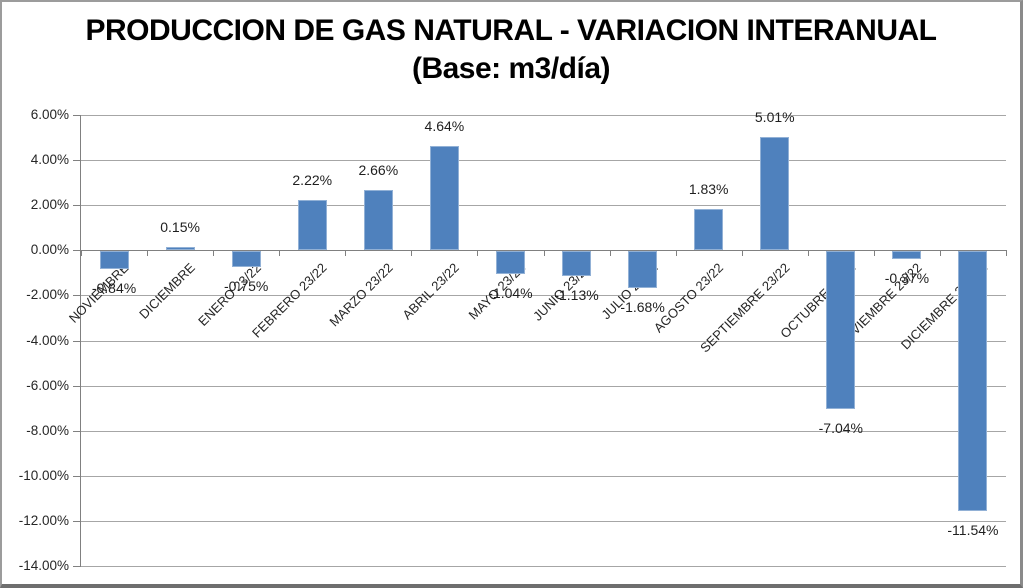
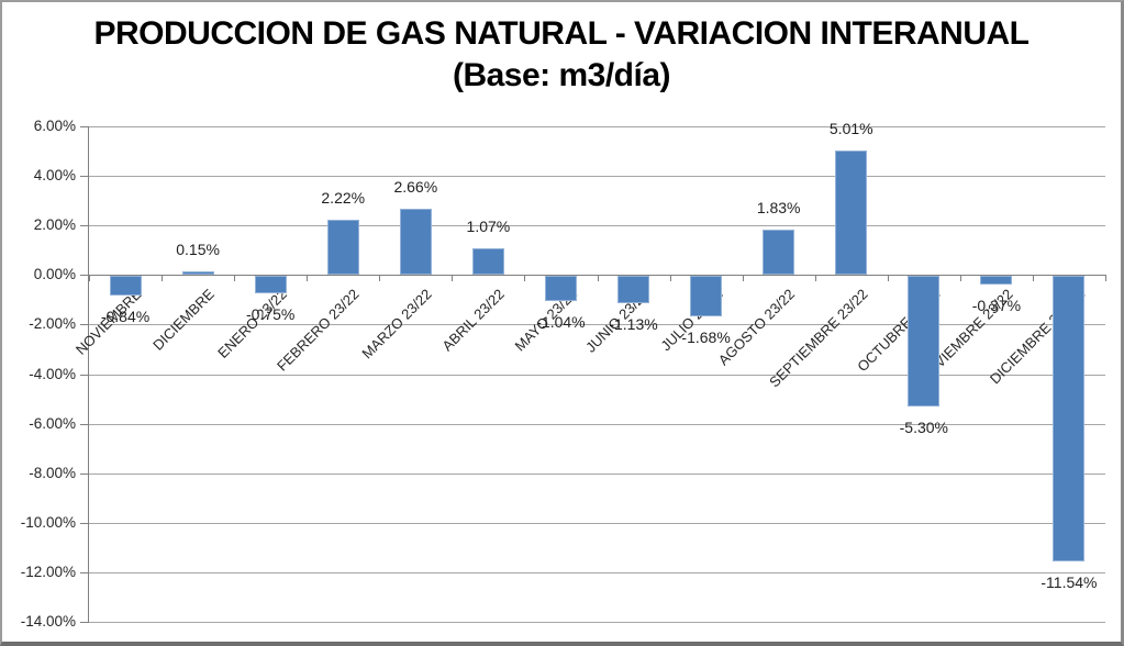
ABRIL 23/22: 4.64% -> 1.07%
OCTUBRE 23/22: -7.04% -> -5.30%
